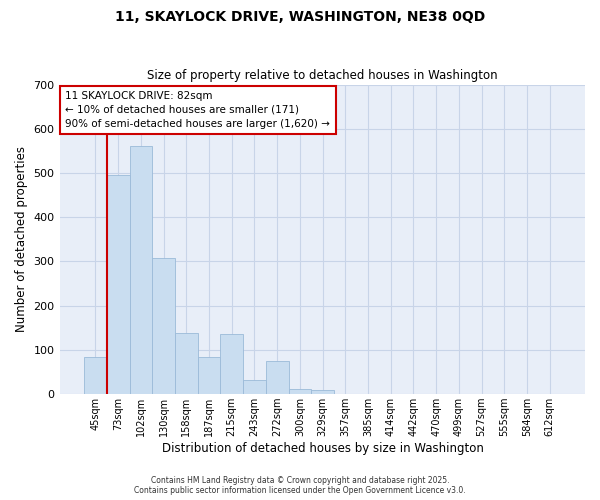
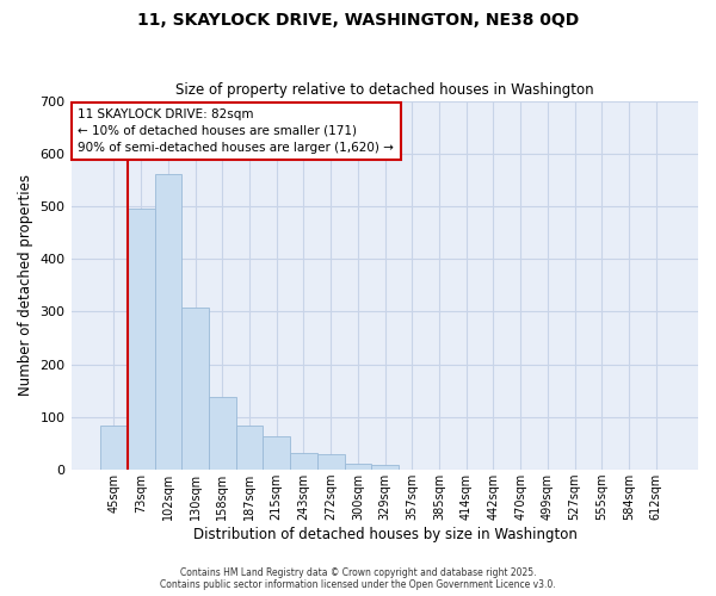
215sqm: 135 -> 63
272sqm: 75 -> 30
